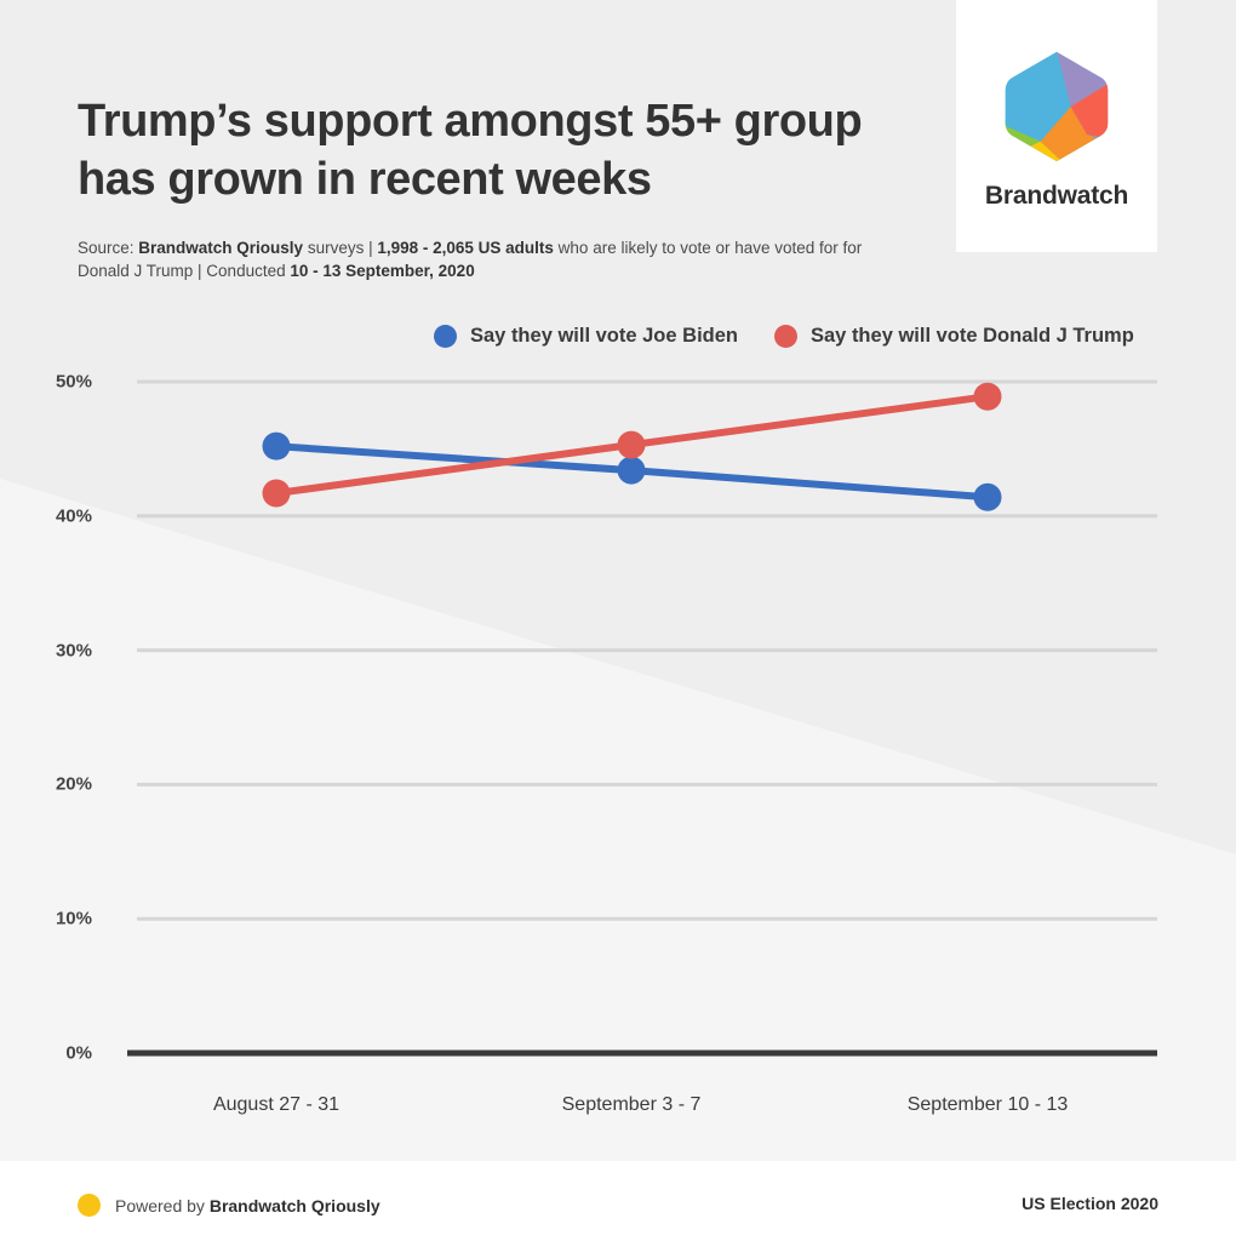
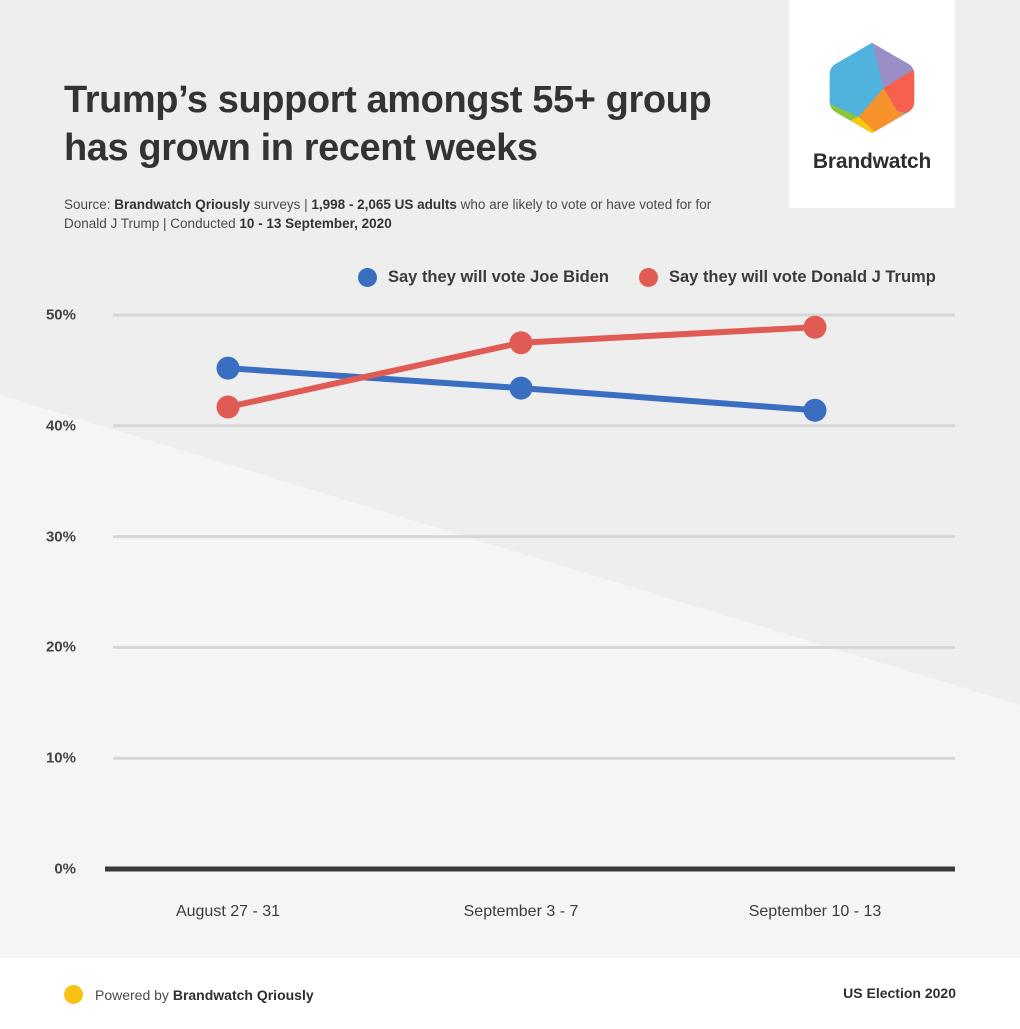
Say they will vote Donald J Trump/September 3 - 7: 45.3% -> 47.5%
